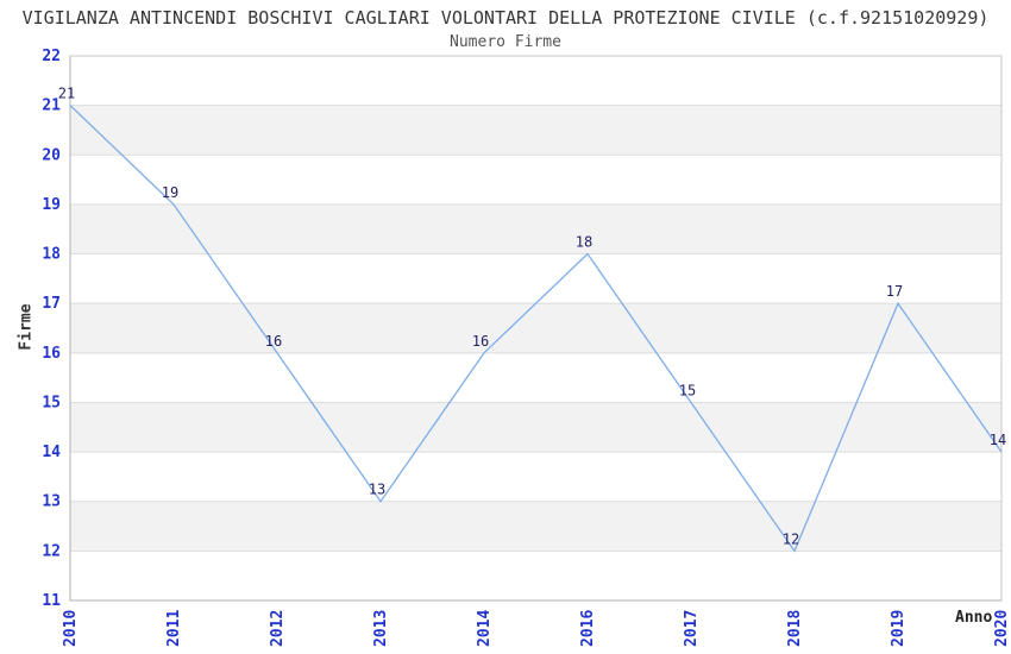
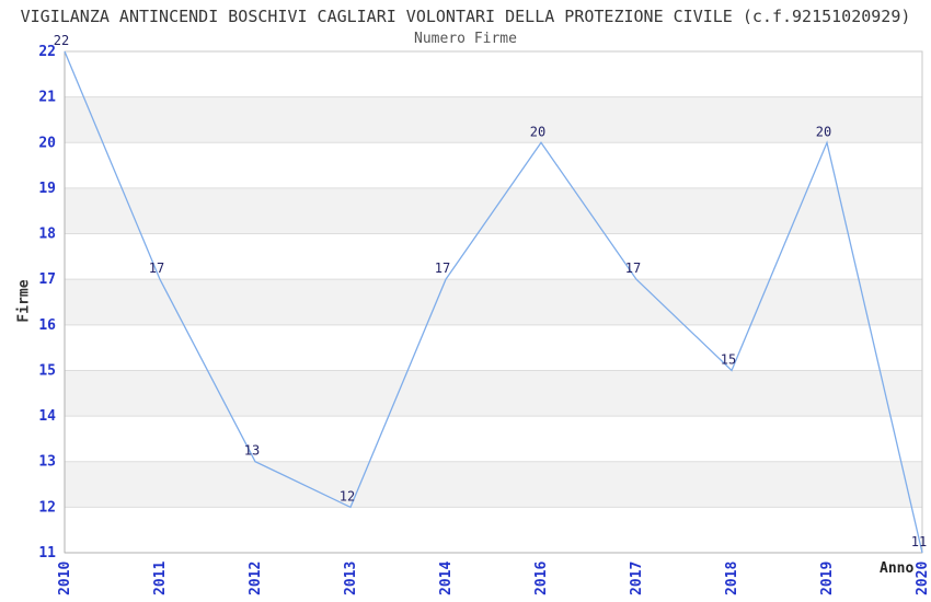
2010: 21 -> 22
2011: 19 -> 17
2012: 16 -> 13
2013: 13 -> 12
2014: 16 -> 17
2016: 18 -> 20
2017: 15 -> 17
2018: 12 -> 15
2019: 17 -> 20
2020: 14 -> 11
